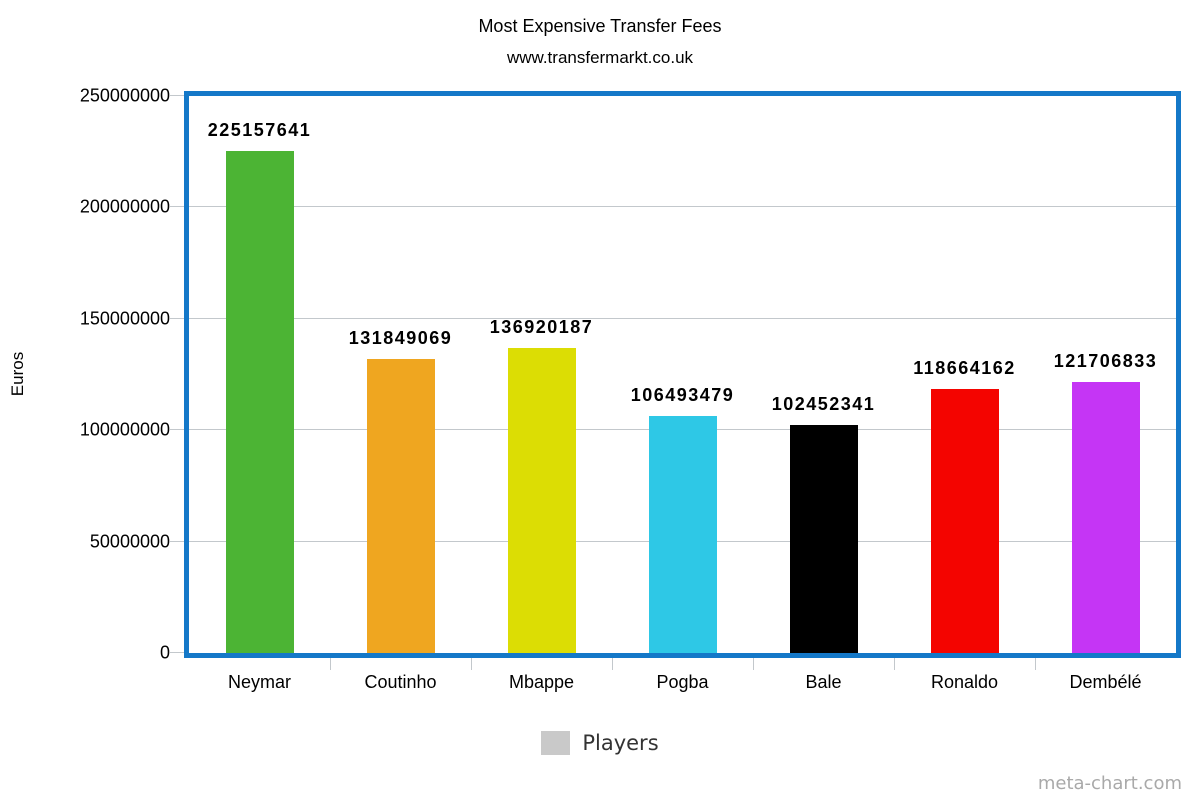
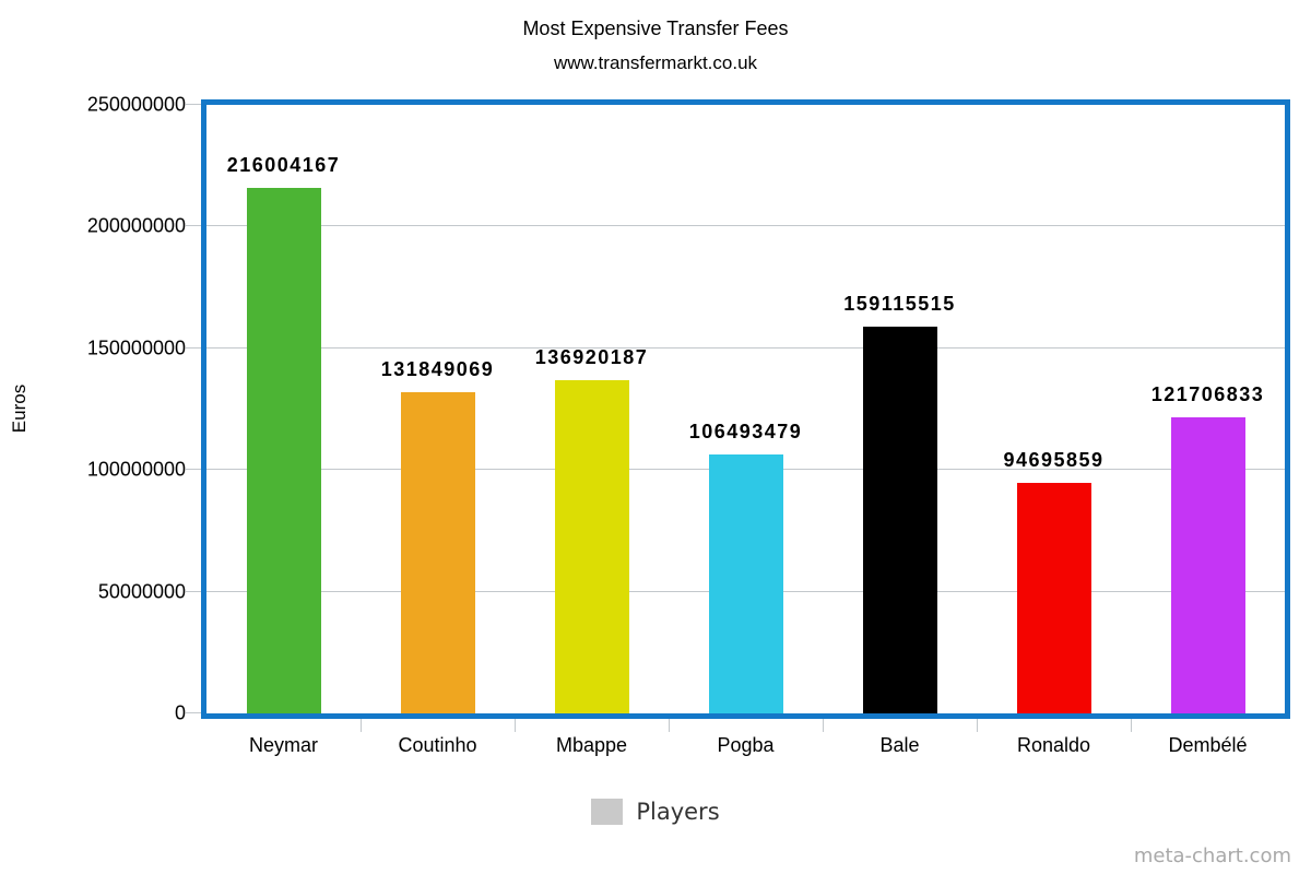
Neymar: 225157641 -> 216004167
Bale: 102452341 -> 159115515
Ronaldo: 118664162 -> 94695859
